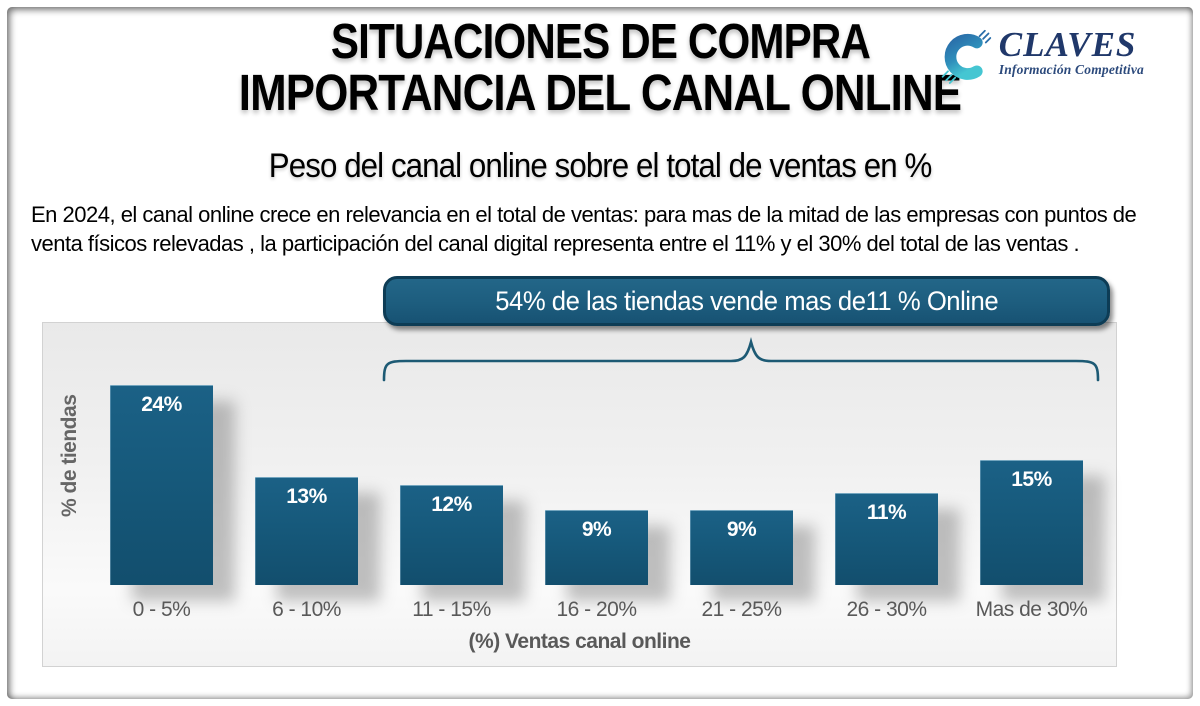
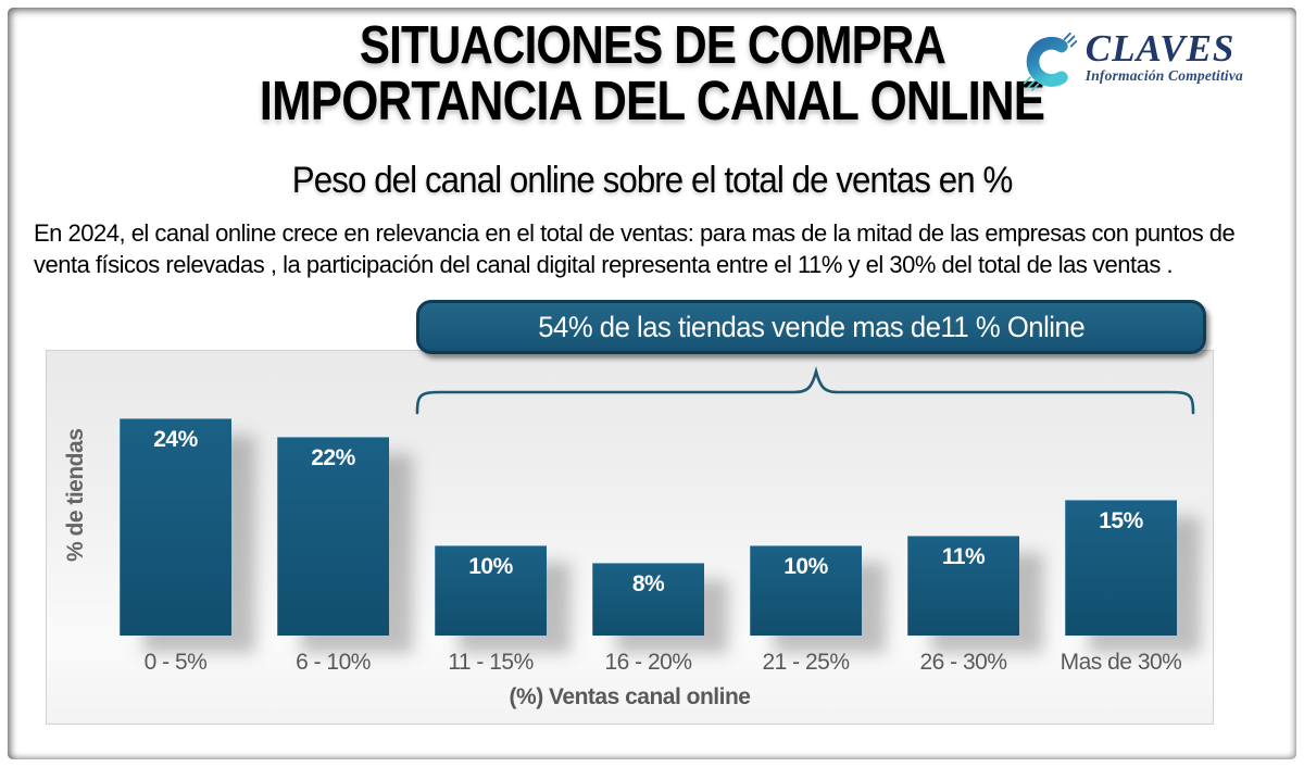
6 - 10%: 13% -> 22%
11 - 15%: 12% -> 10%
16 - 20%: 9% -> 8%
21 - 25%: 9% -> 10%
